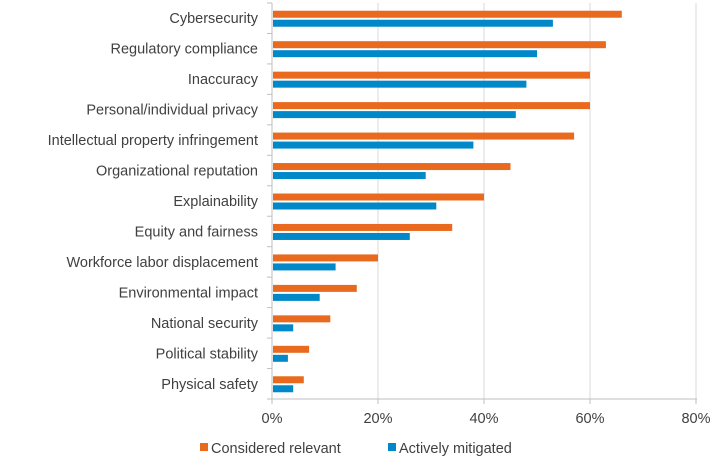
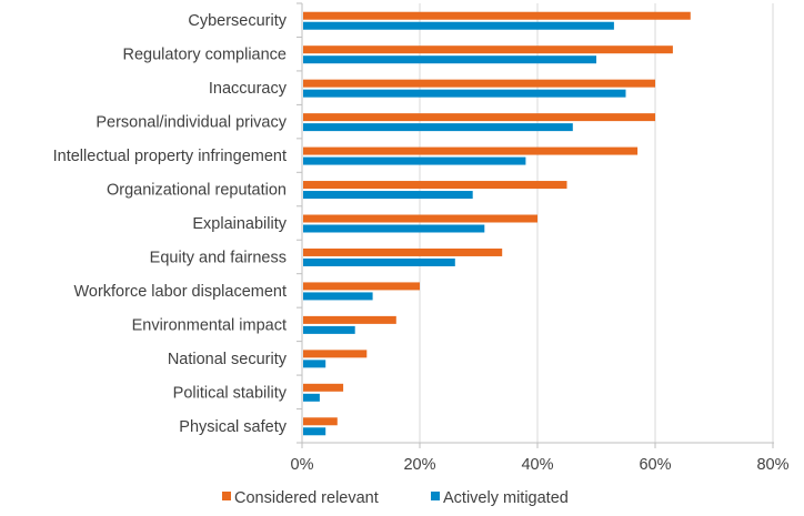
Actively mitigated/Inaccuracy: 48% -> 55%
